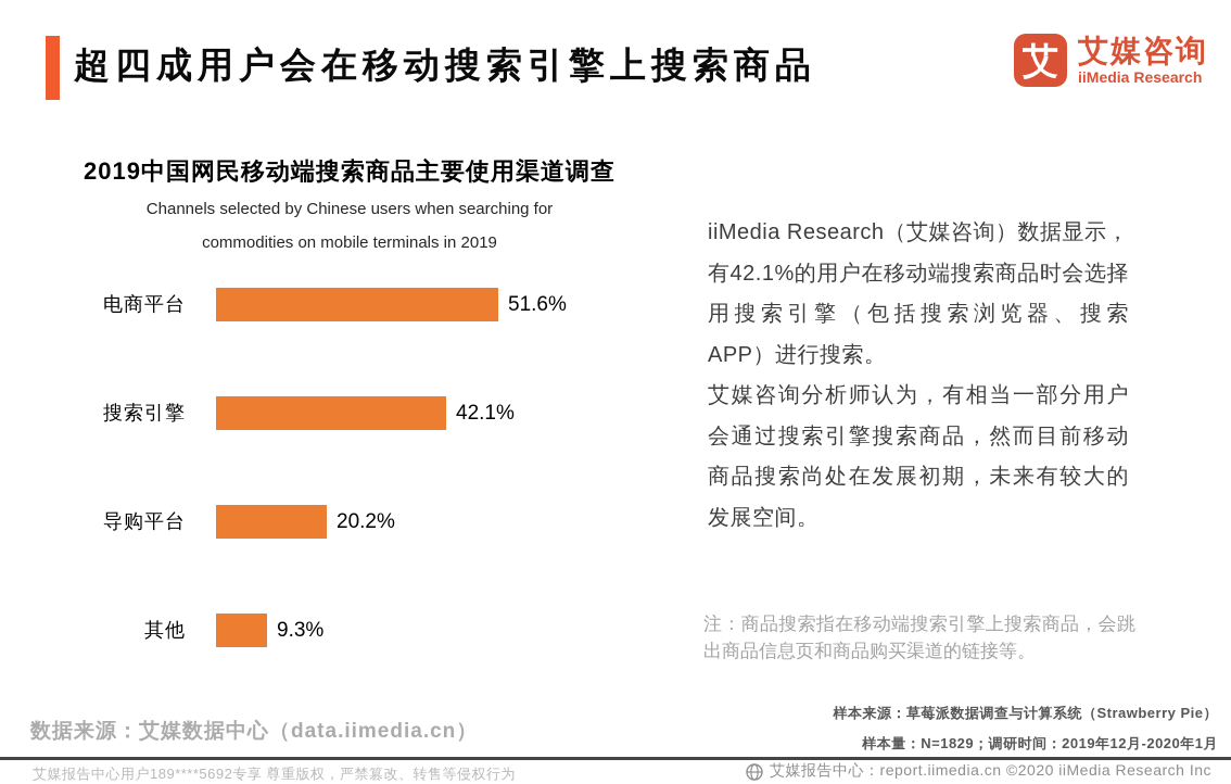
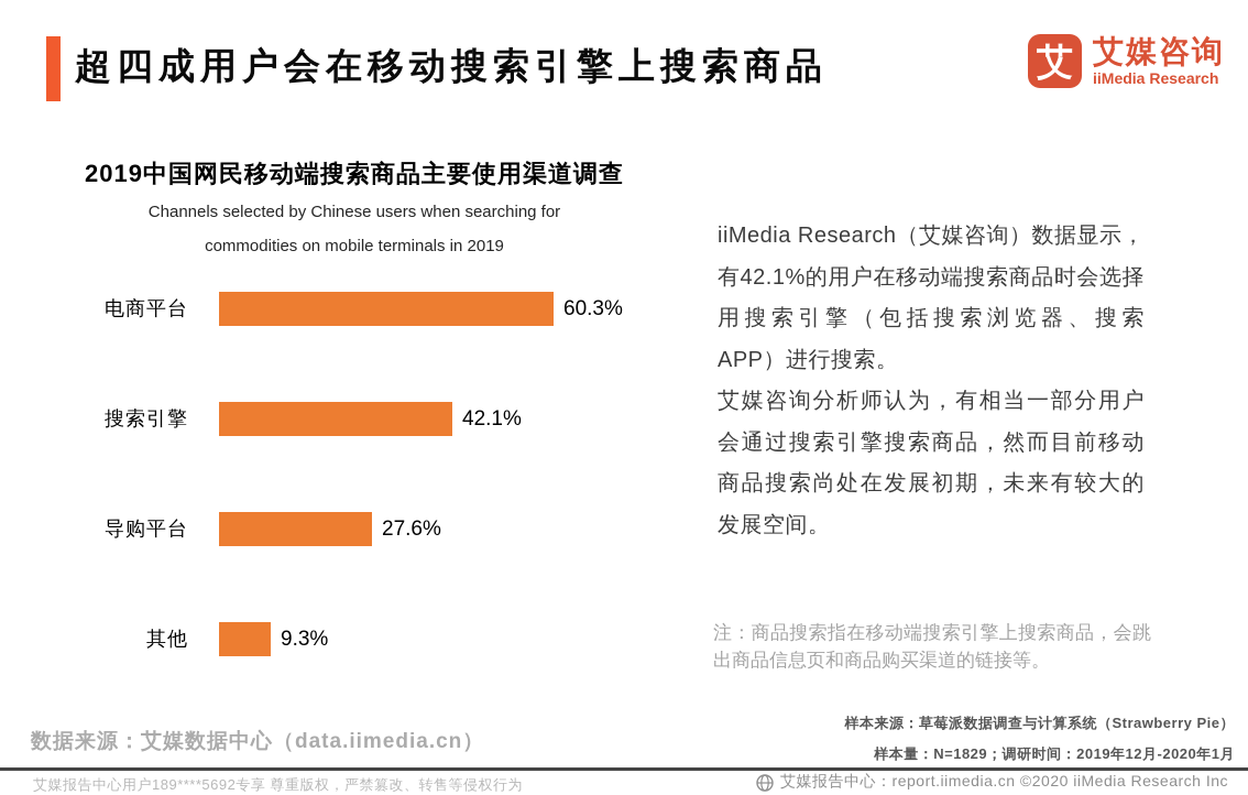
电商平台: 51.6% -> 60.3%
导购平台: 20.2% -> 27.6%
